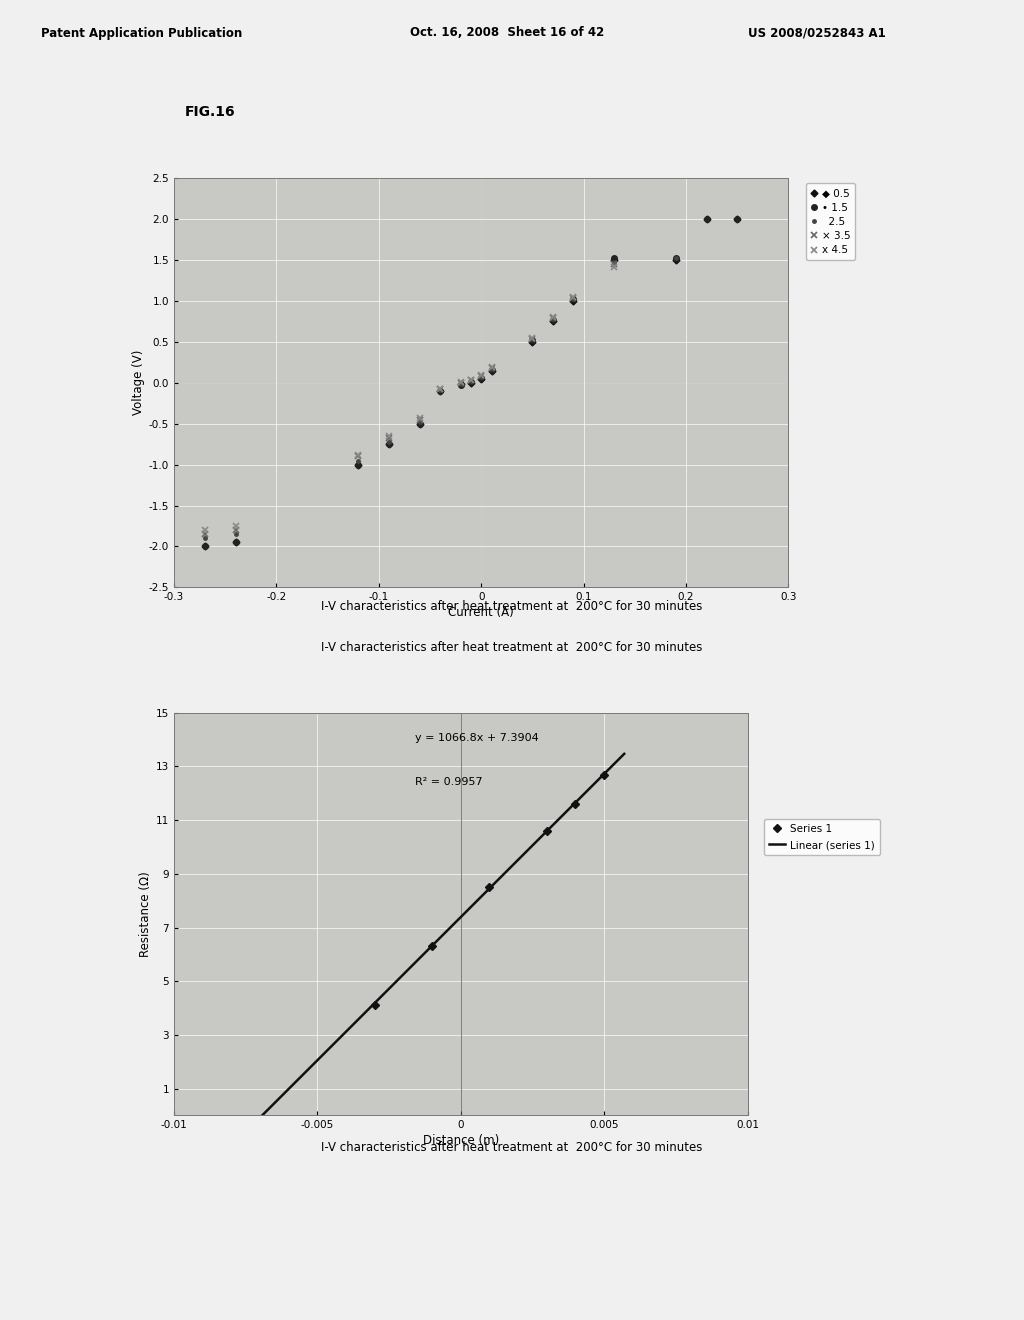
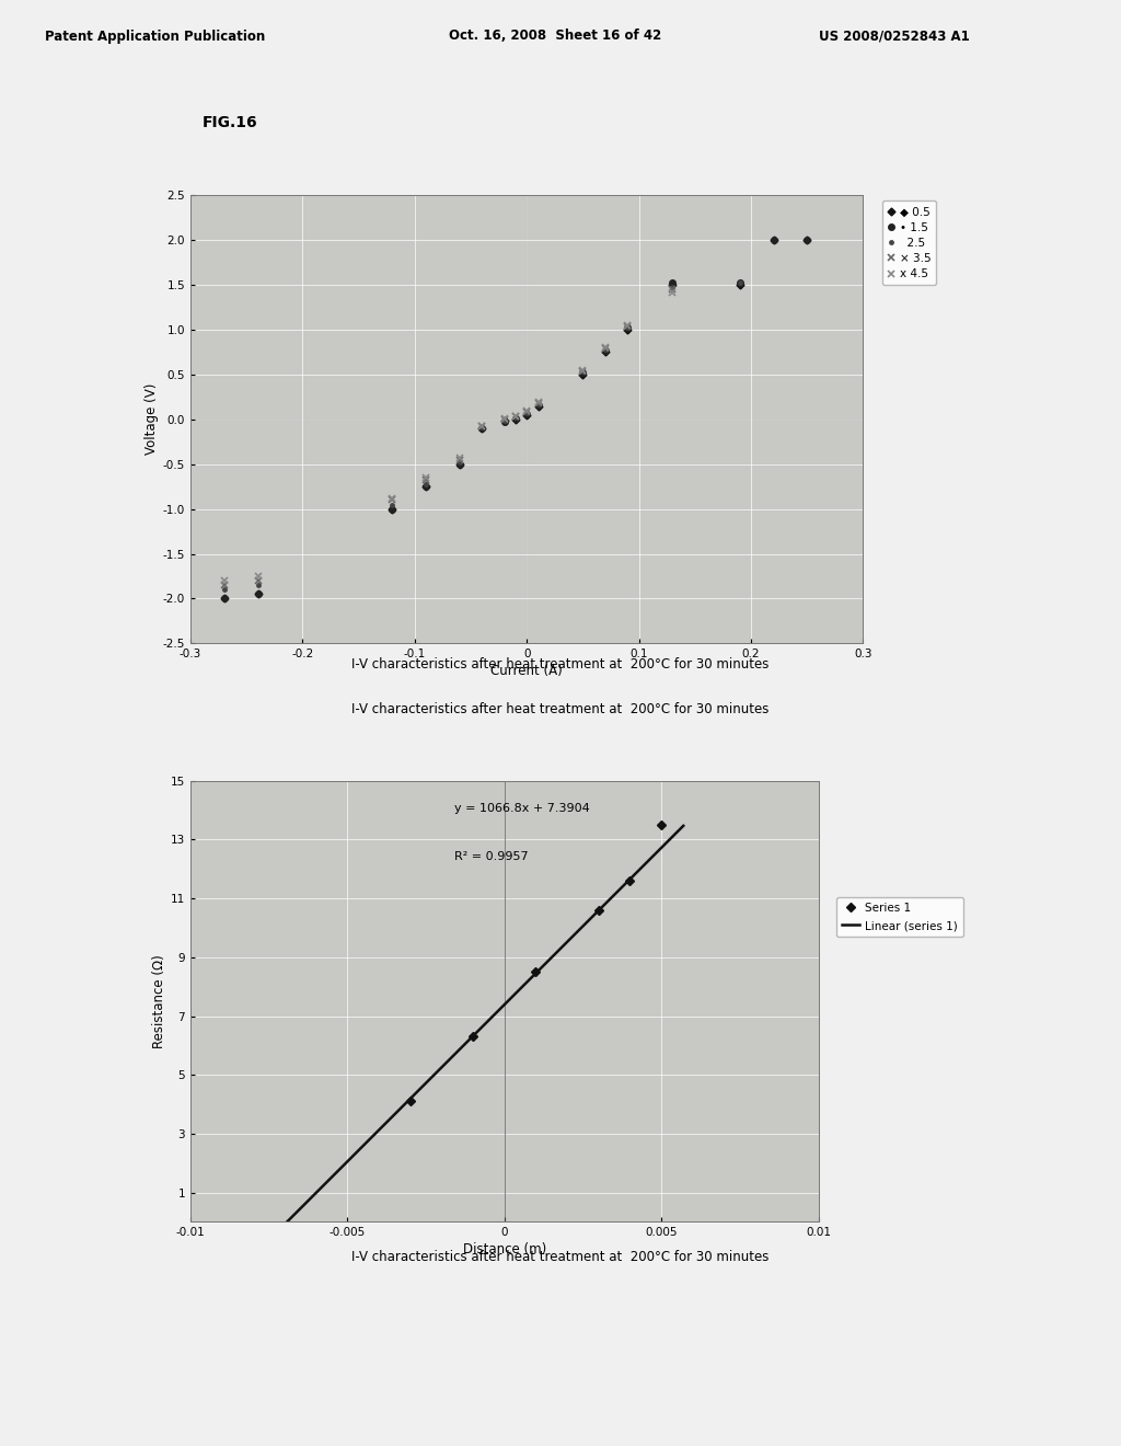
0.005: 12.7 -> 13.5
